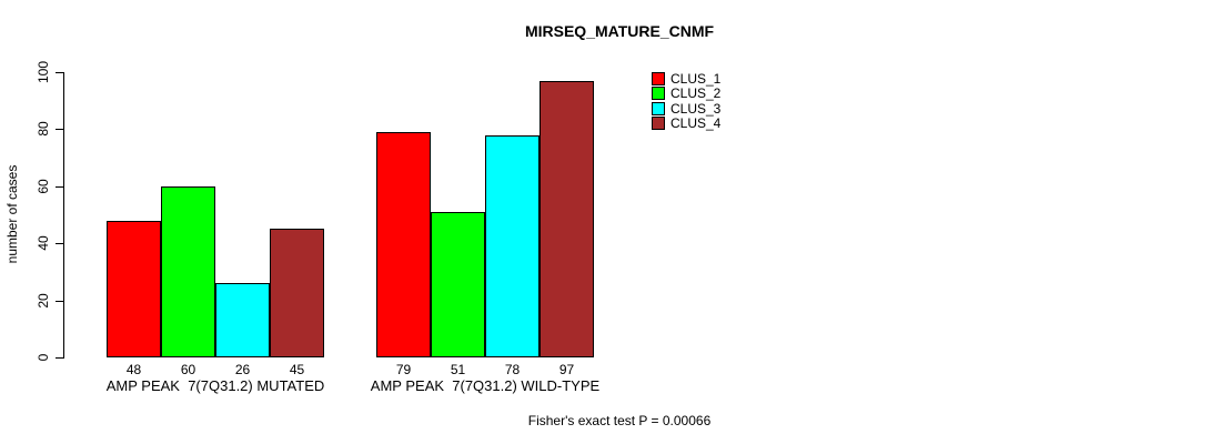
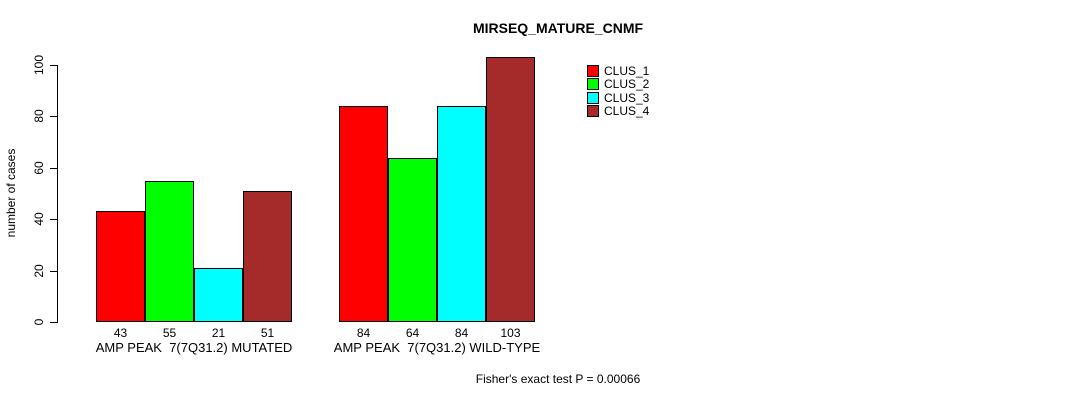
CLUS_1/AMP PEAK 7(7Q31.2) MUTATED: 48 -> 43
CLUS_2/AMP PEAK 7(7Q31.2) MUTATED: 60 -> 55
CLUS_3/AMP PEAK 7(7Q31.2) MUTATED: 26 -> 21
CLUS_4/AMP PEAK 7(7Q31.2) MUTATED: 45 -> 51
CLUS_1/AMP PEAK 7(7Q31.2) WILD-TYPE: 79 -> 84
CLUS_2/AMP PEAK 7(7Q31.2) WILD-TYPE: 51 -> 64
CLUS_3/AMP PEAK 7(7Q31.2) WILD-TYPE: 78 -> 84
CLUS_4/AMP PEAK 7(7Q31.2) WILD-TYPE: 97 -> 103
